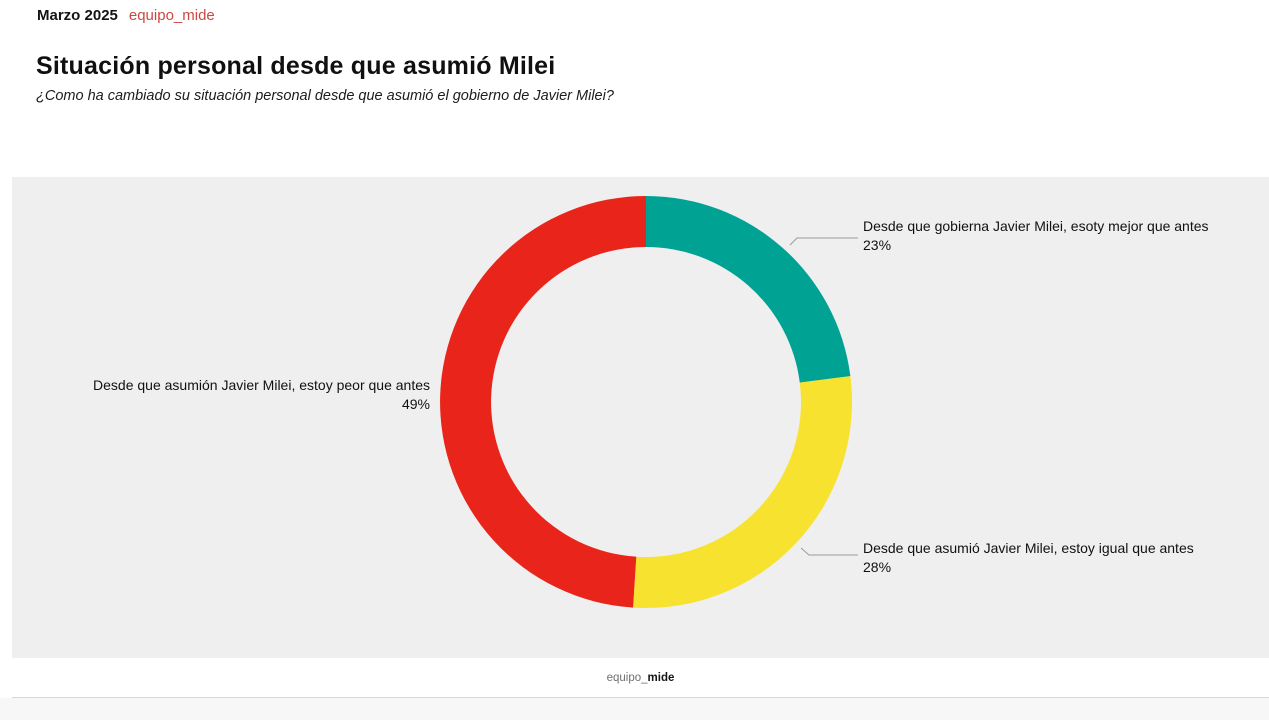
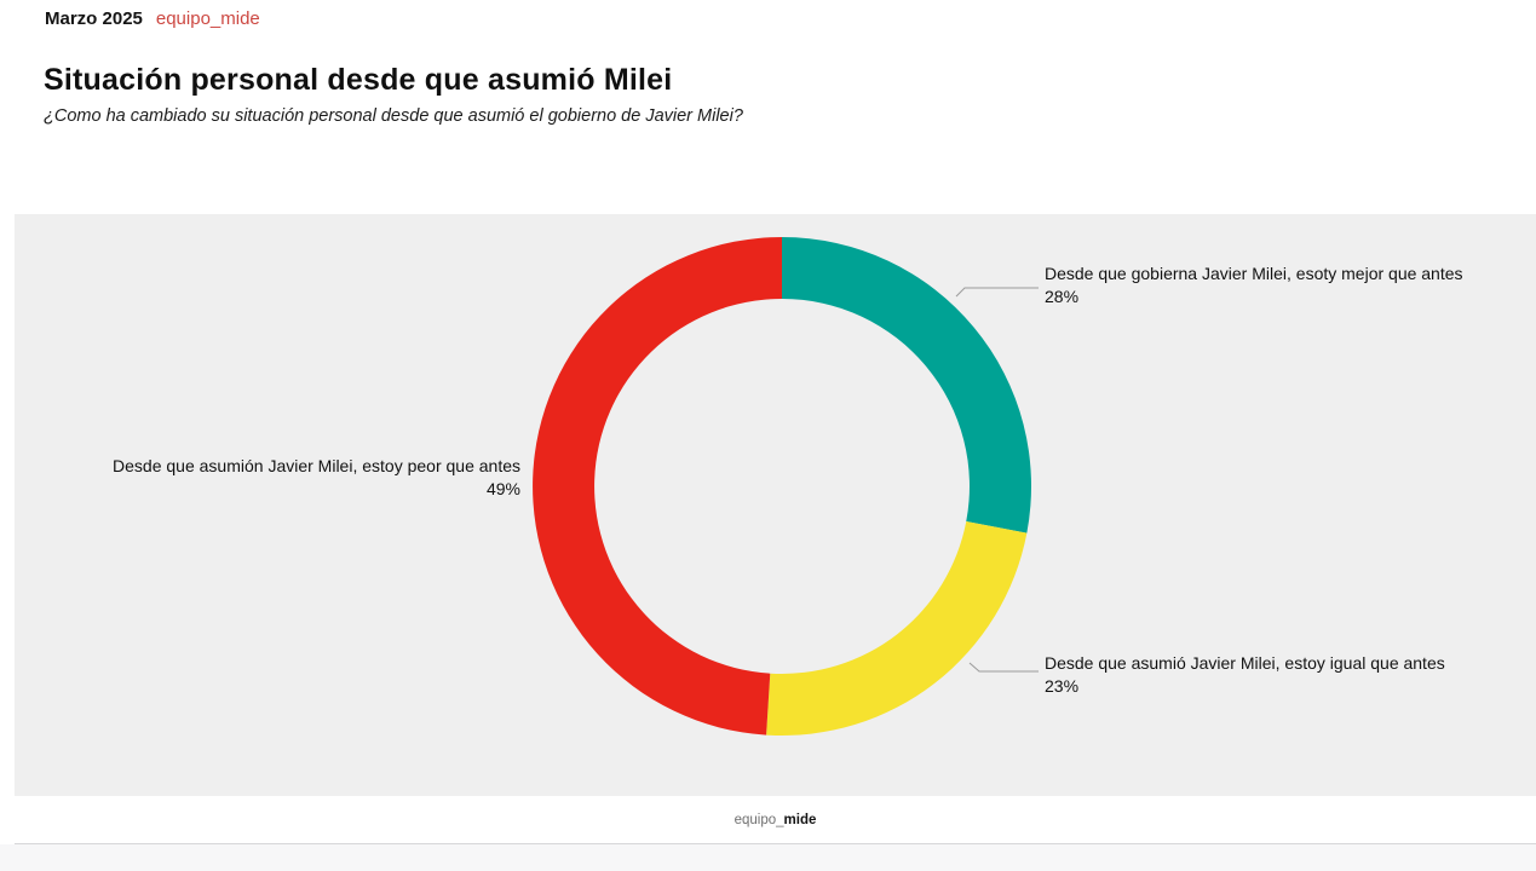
Desde que gobierna Javier Milei, esoty mejor que antes: 23% -> 28%
Desde que asumió Javier Milei, estoy igual que antes: 28% -> 23%
